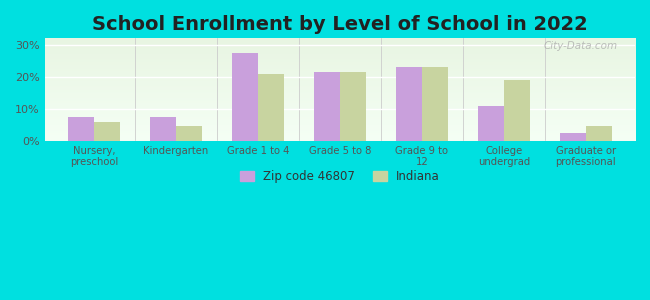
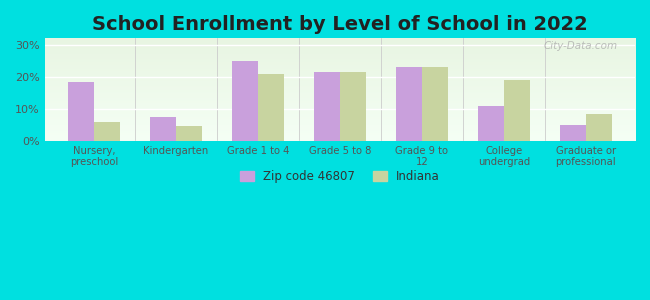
Zip code 46807/Nursery, preschool: 7.5% -> 18.5%
Zip code 46807/Grade 1 to 4: 27.5% -> 25.0%
Zip code 46807/Graduate or professional: 2.5% -> 5.0%
Indiana/Graduate or professional: 4.5% -> 8.5%
